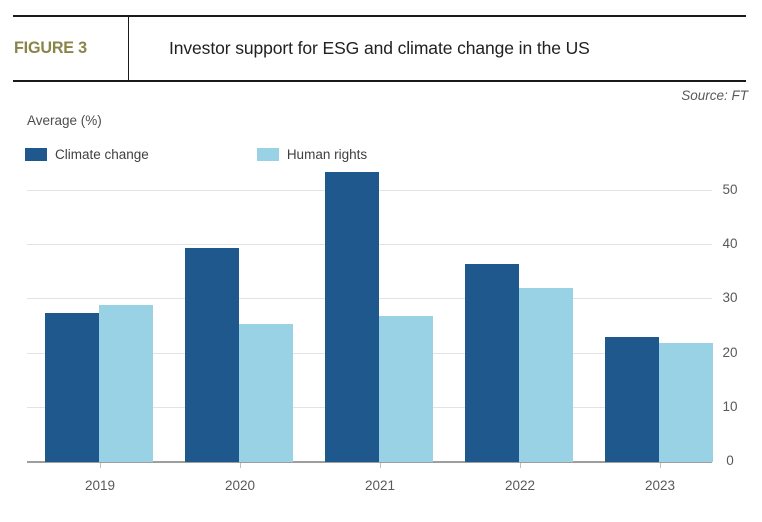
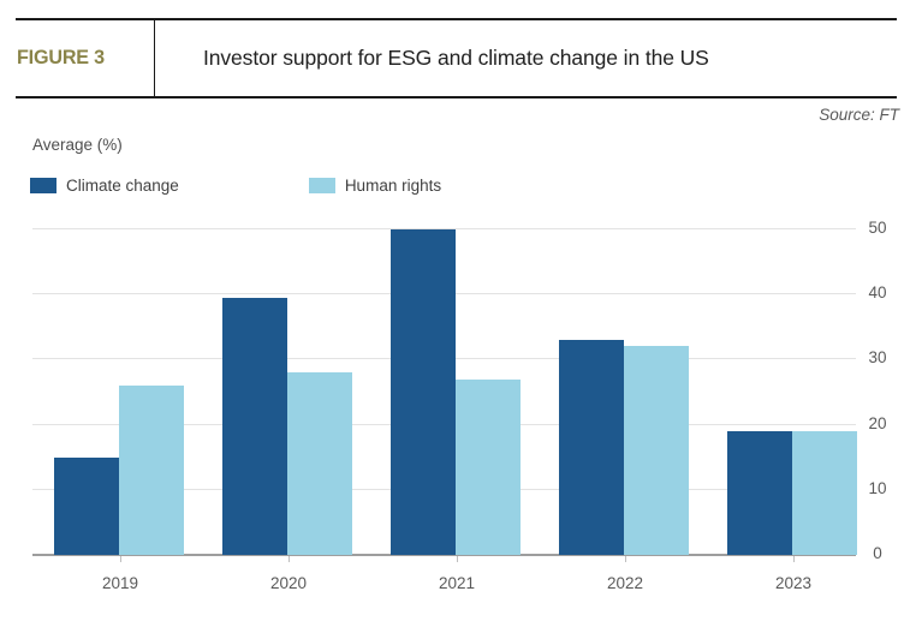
Climate change/2019: 28 -> 15
Human rights/2019: 29 -> 26
Human rights/2020: 26 -> 28
Climate change/2021: 54 -> 50
Climate change/2022: 36 -> 33
Climate change/2023: 23 -> 19
Human rights/2023: 22 -> 19
